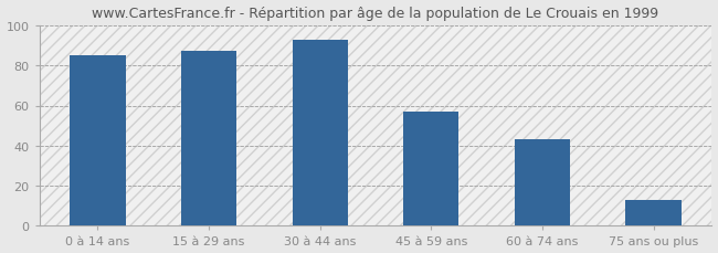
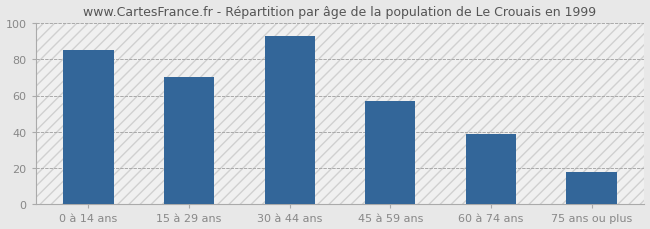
15 à 29 ans: 87 -> 70
60 à 74 ans: 43 -> 39
75 ans ou plus: 13 -> 18
